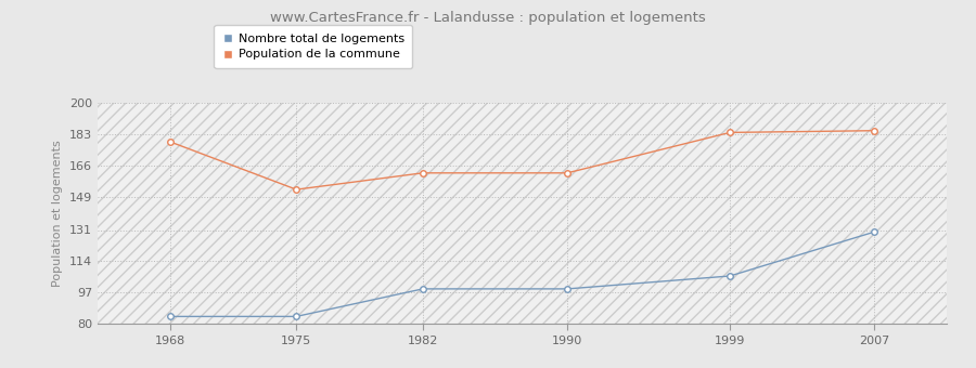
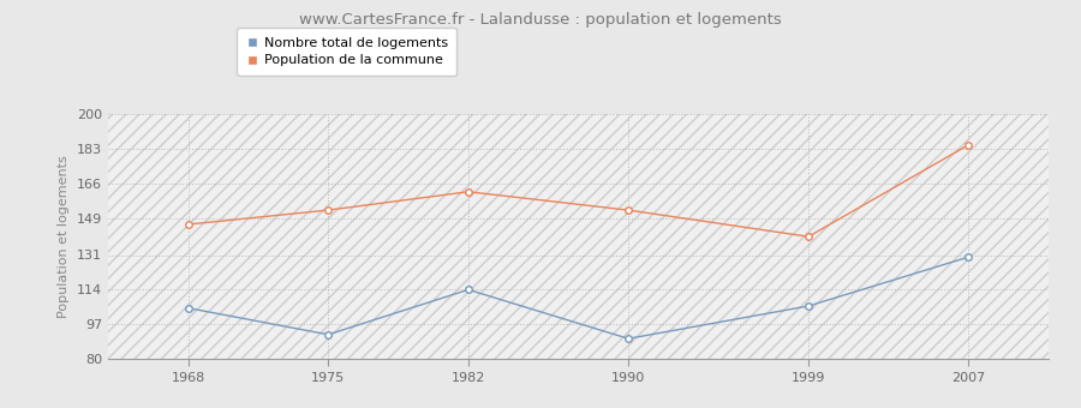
Nombre total de logements/1968: 84 -> 105
Population de la commune/1968: 179 -> 146
Nombre total de logements/1975: 84 -> 92
Nombre total de logements/1982: 99 -> 114
Nombre total de logements/1990: 99 -> 90
Population de la commune/1990: 162 -> 153
Population de la commune/1999: 184 -> 140
